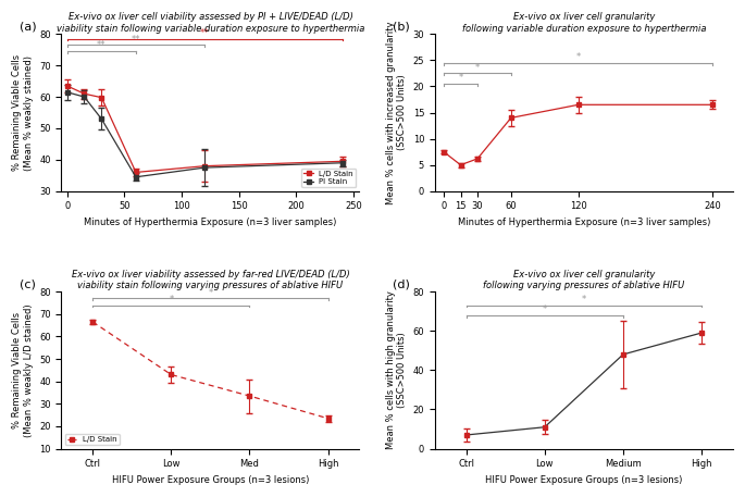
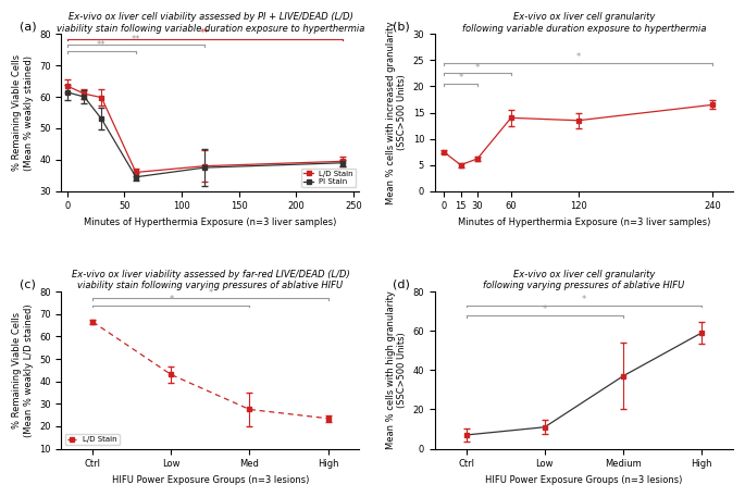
120: 16.5 -> 13.5
Med: 33.5 -> 27.5
Medium: 48 -> 37
